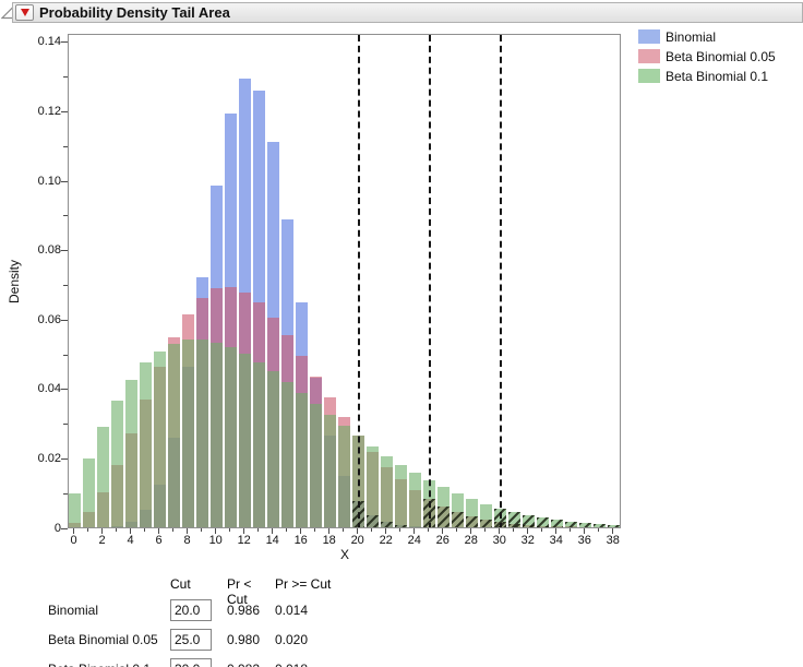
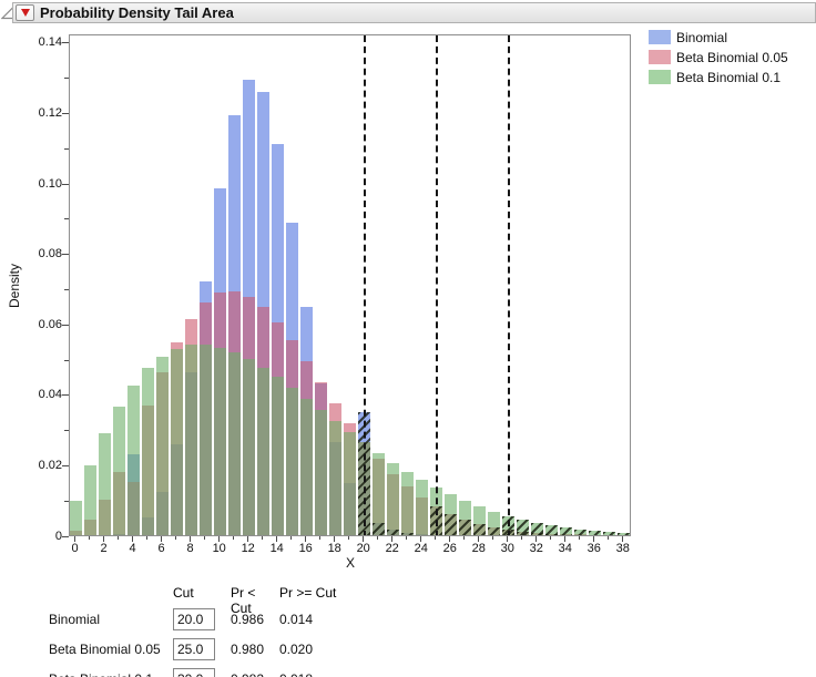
Binomial/4: 0.002 -> 0.023
Beta Binomial 0.05/4: 0.027 -> 0.015
Binomial/20: 0.008 -> 0.035
